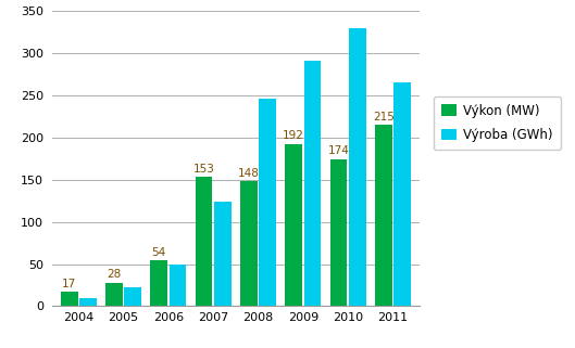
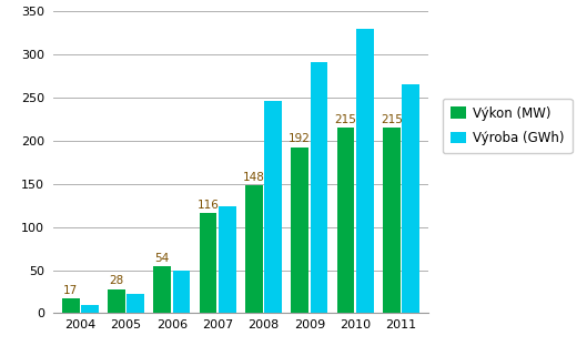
Výkon (MW)/2007: 153 -> 116
Výkon (MW)/2010: 174 -> 215
